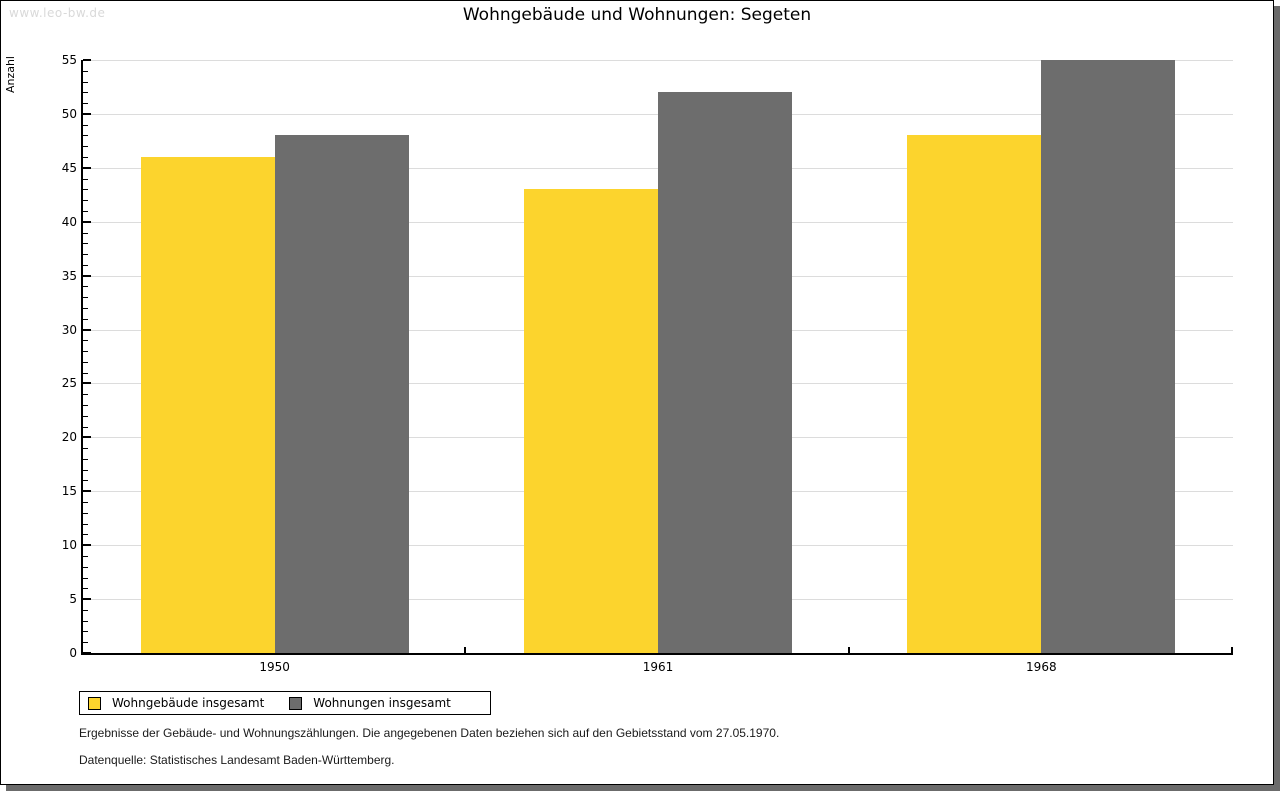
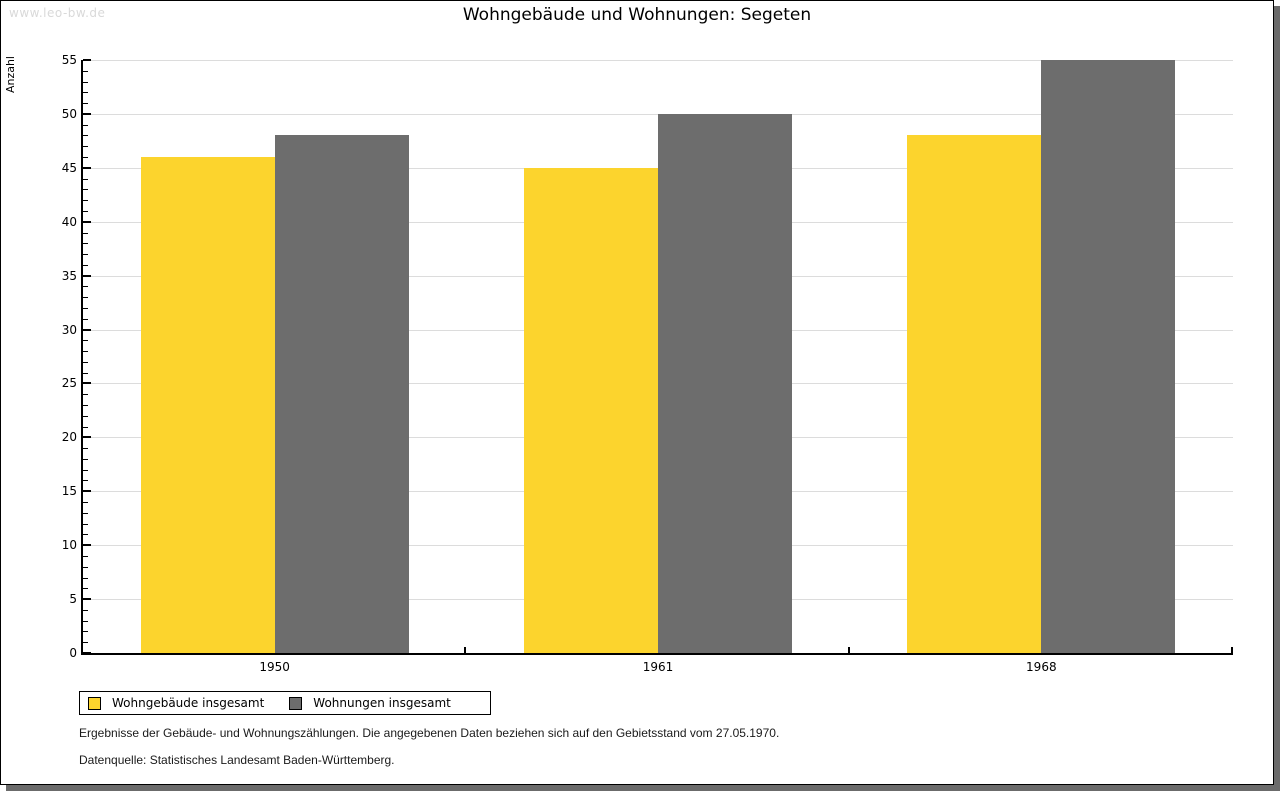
Wohngebäude insgesamt/1961: 43 -> 45
Wohnungen insgesamt/1961: 52 -> 50
